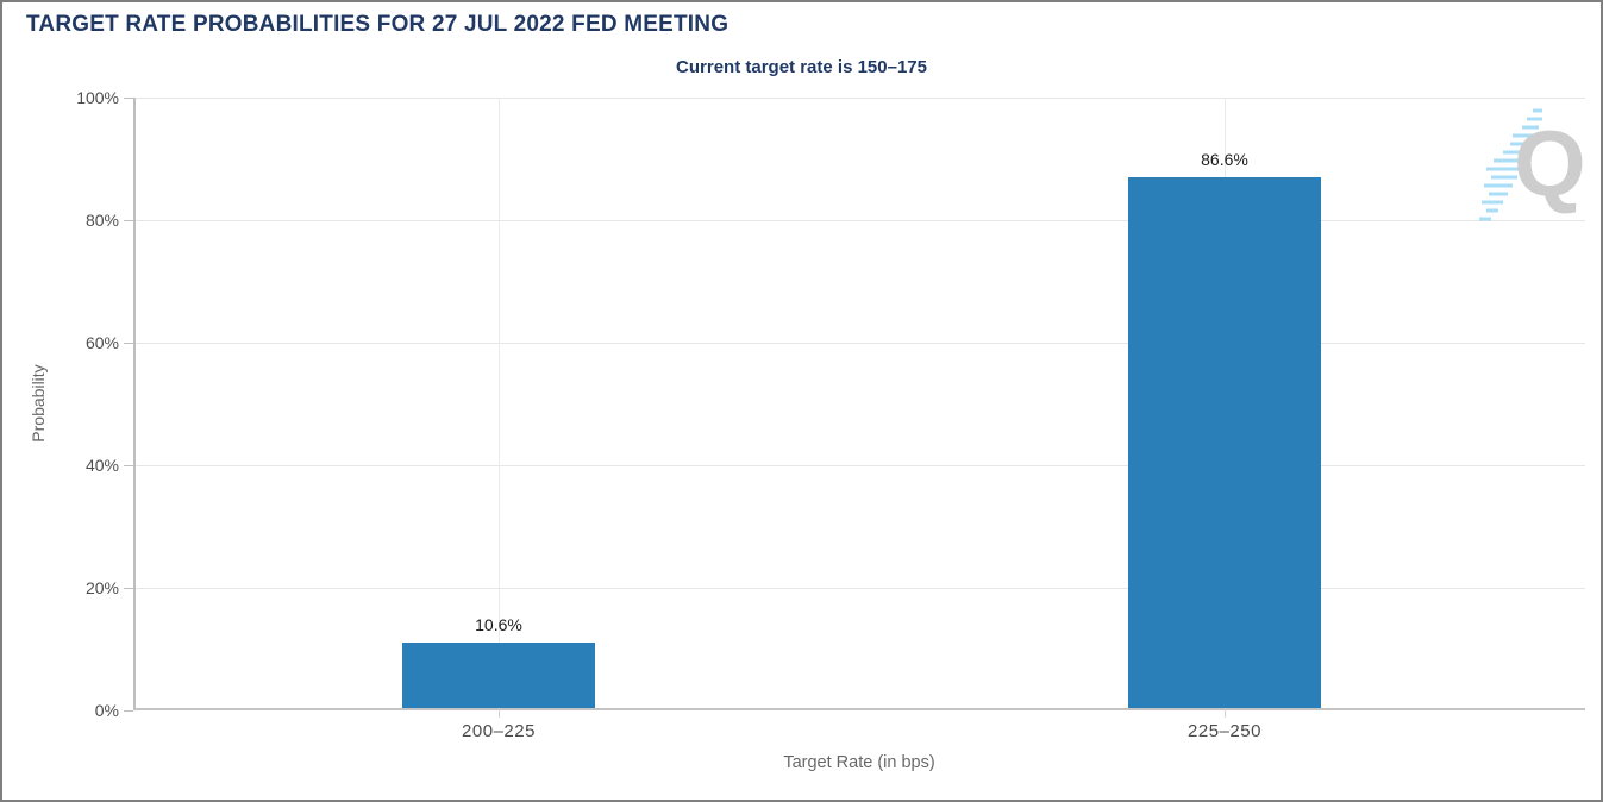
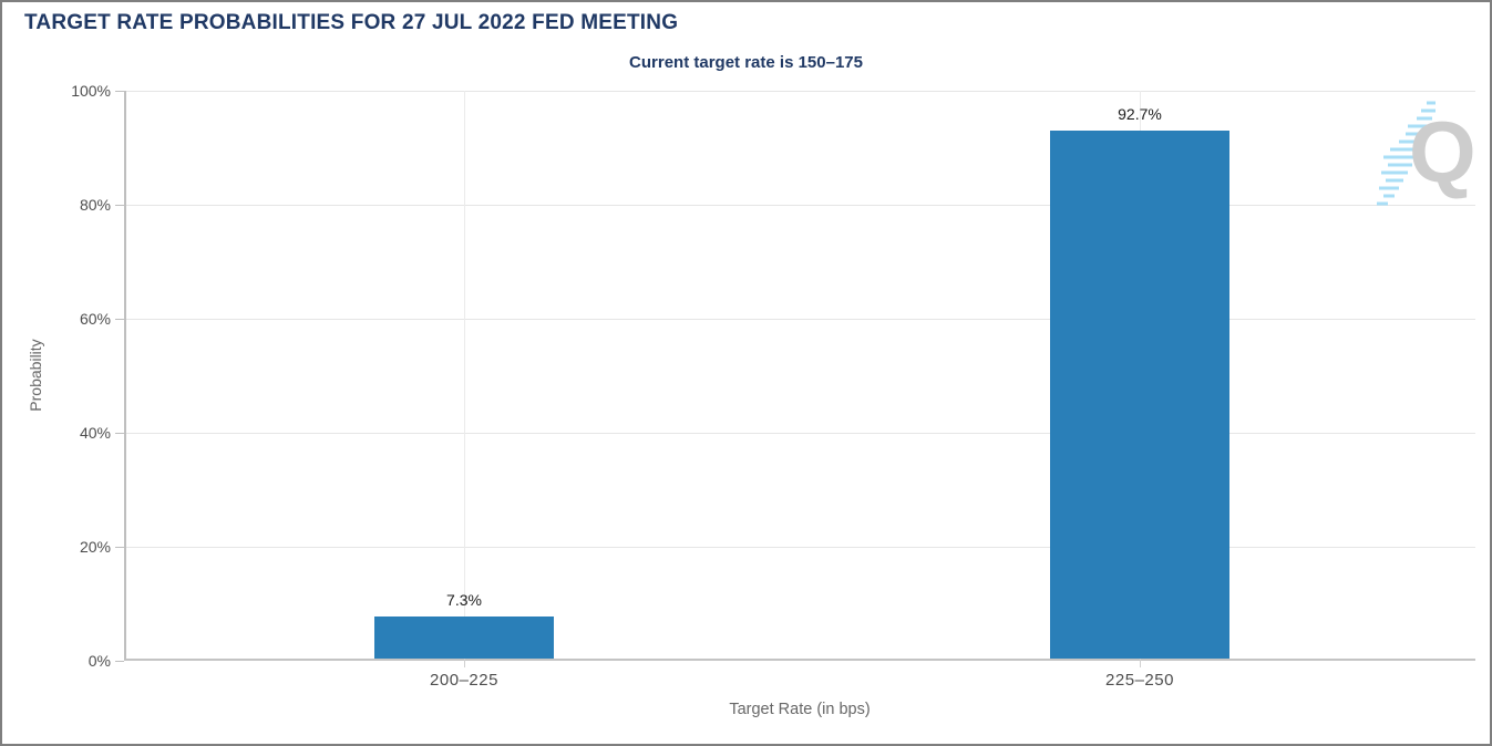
200–225: 10.6% -> 7.3%
225–250: 86.6% -> 92.7%
